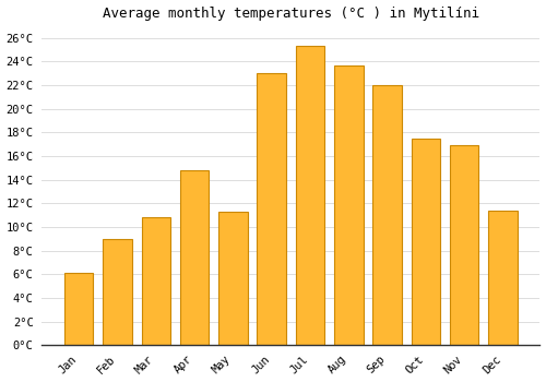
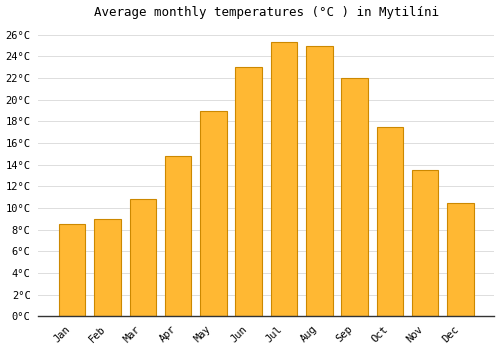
Jan: 6.1°C -> 8.5°C
May: 11.3°C -> 19.0°C
Aug: 23.7°C -> 25.0°C
Nov: 16.9°C -> 13.5°C
Dec: 11.4°C -> 10.5°C
